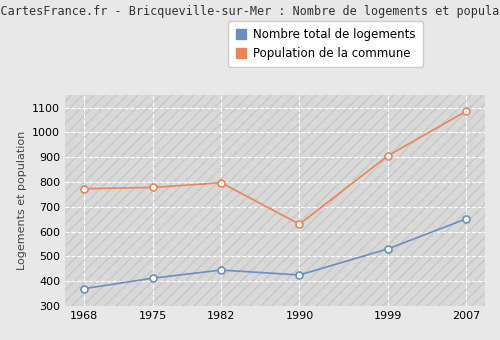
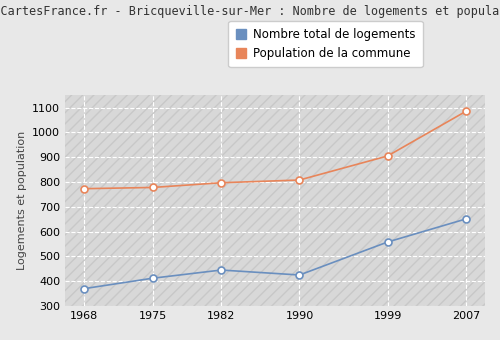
Population de la commune/1990: 630 -> 808
Nombre total de logements/1999: 530 -> 558
